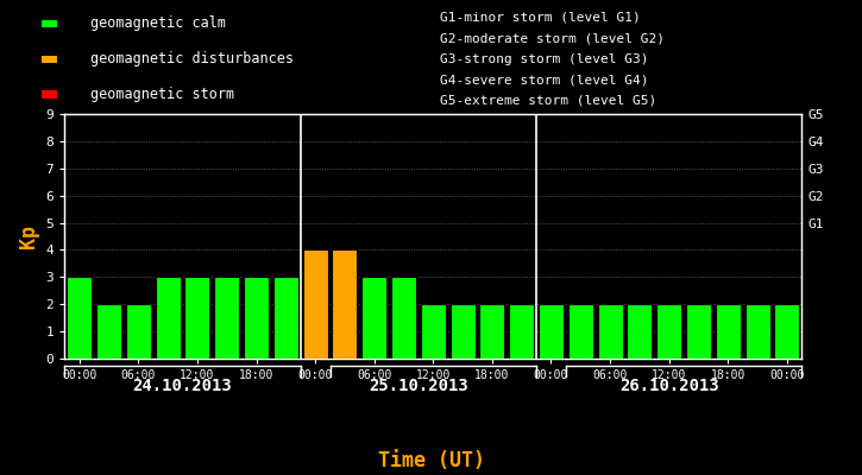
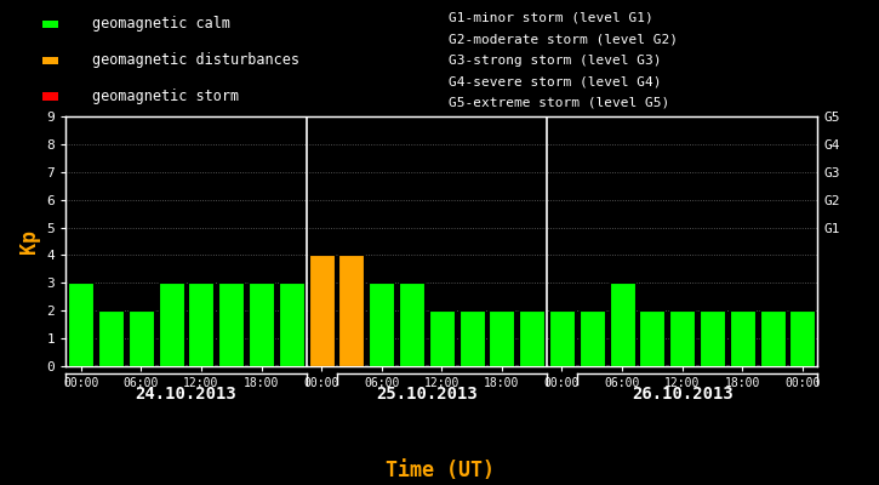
06:00: 2 -> 3
